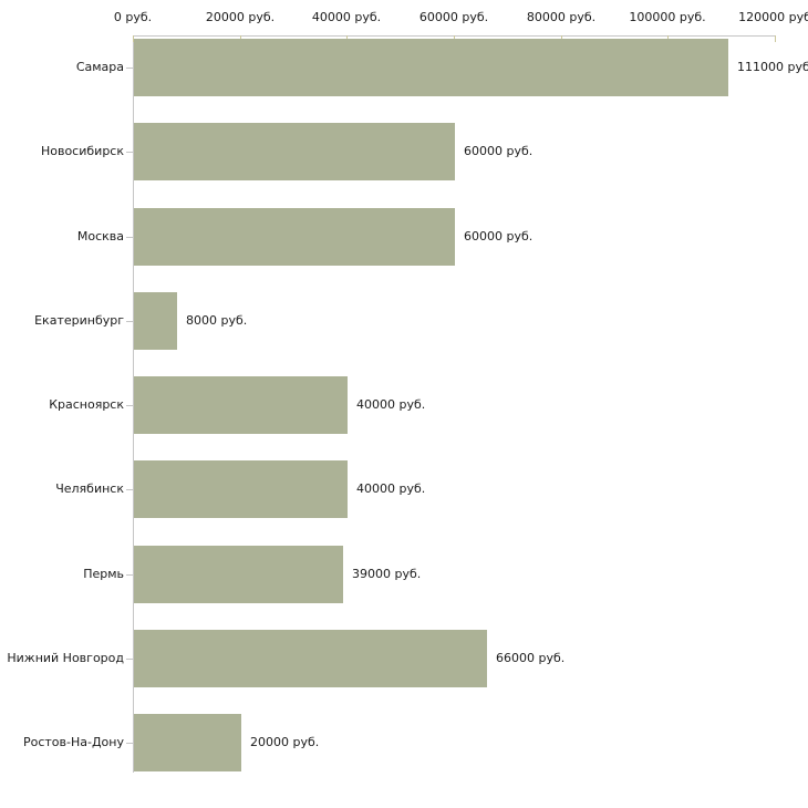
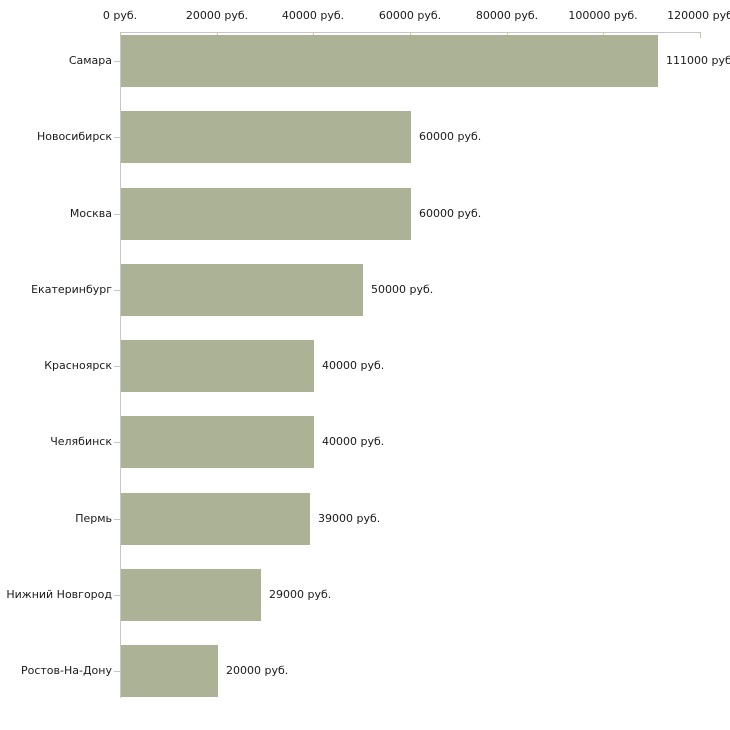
Екатеринбург: 8000 -> 50000
Нижний Новгород: 66000 -> 29000
